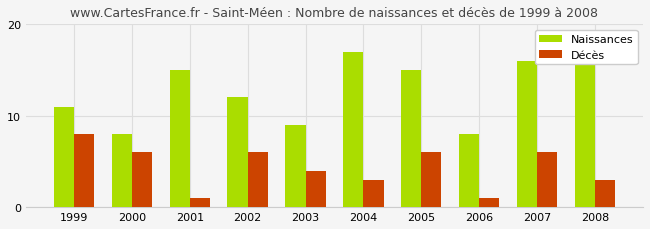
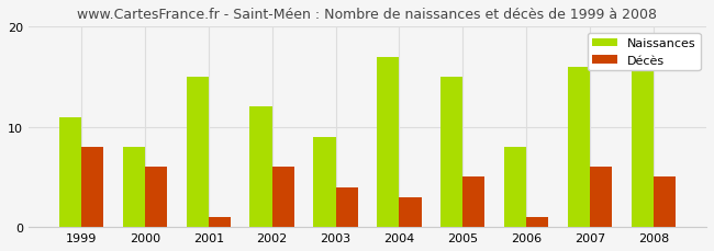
Décès/2005: 6 -> 5
Décès/2008: 3 -> 5
